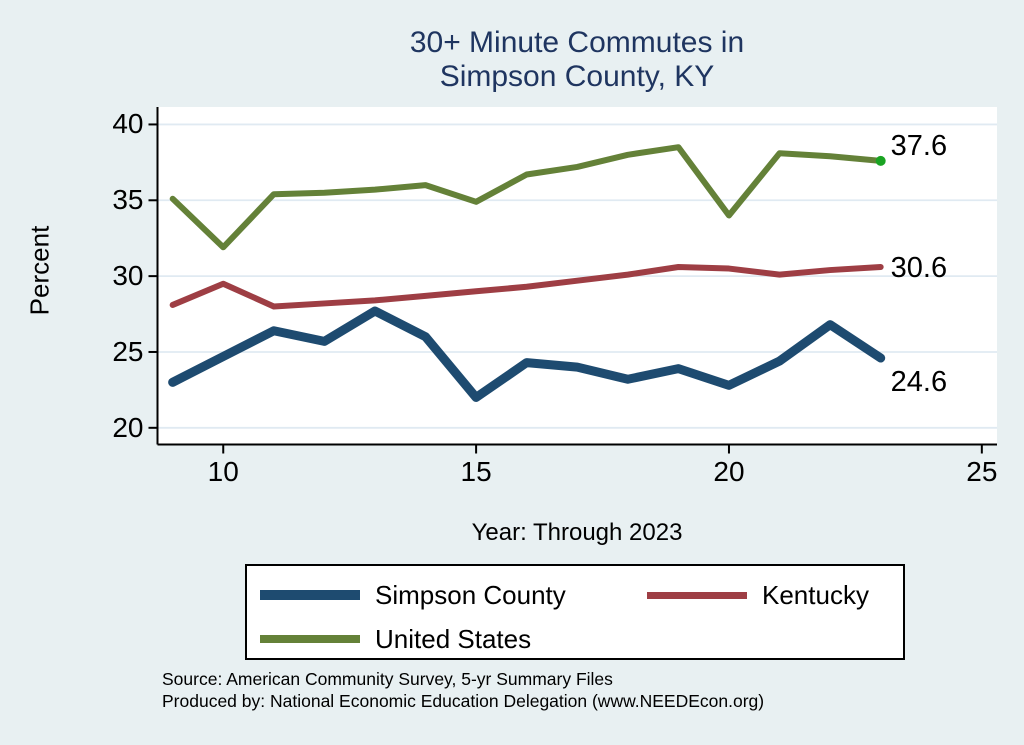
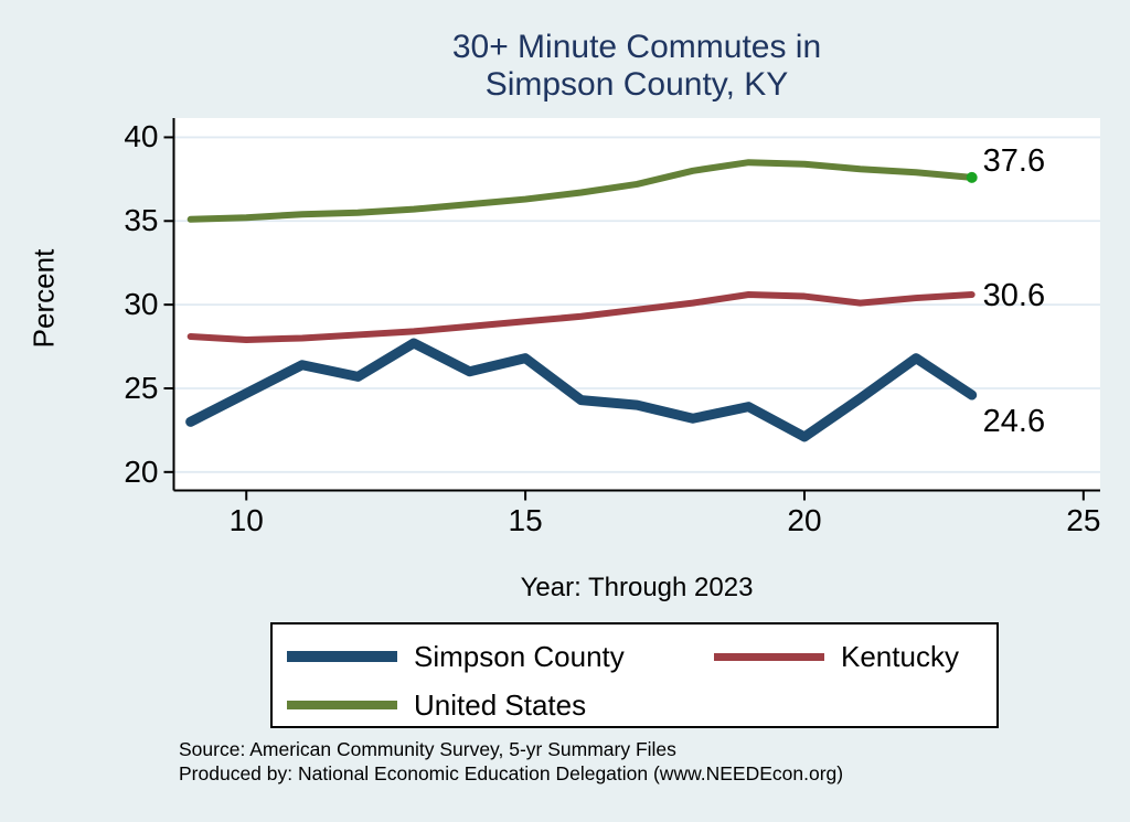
Kentucky/10: 29.5 -> 27.9
United States/10: 31.9 -> 35.2
Simpson County/15: 22.0 -> 26.8
United States/15: 34.9 -> 36.3
Simpson County/20: 22.8 -> 22.1
United States/20: 34.0 -> 38.4
